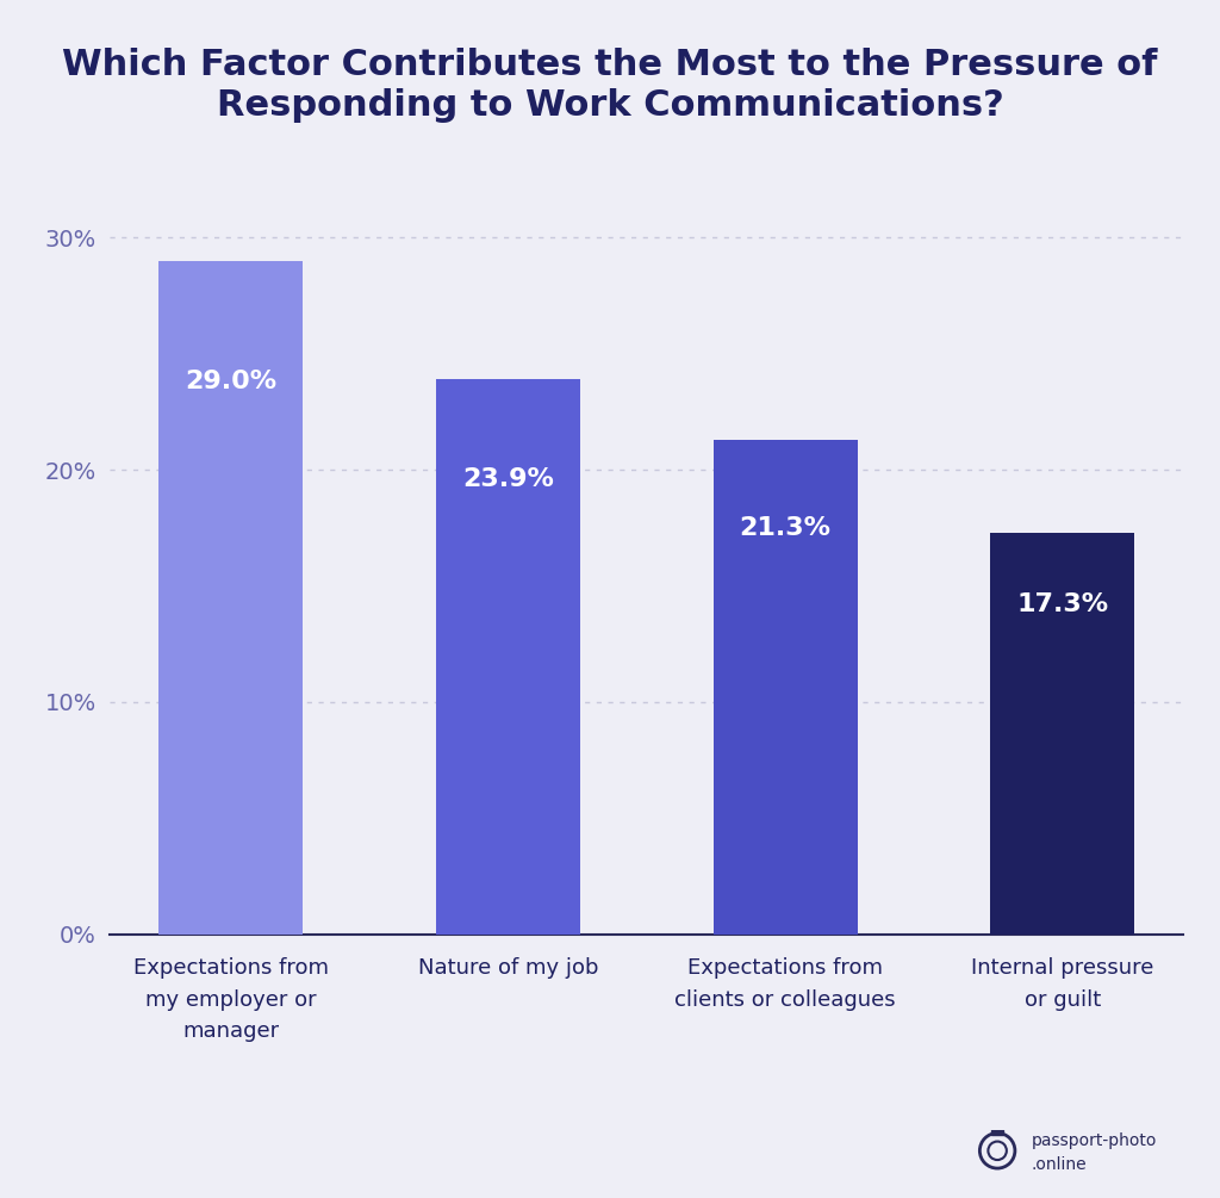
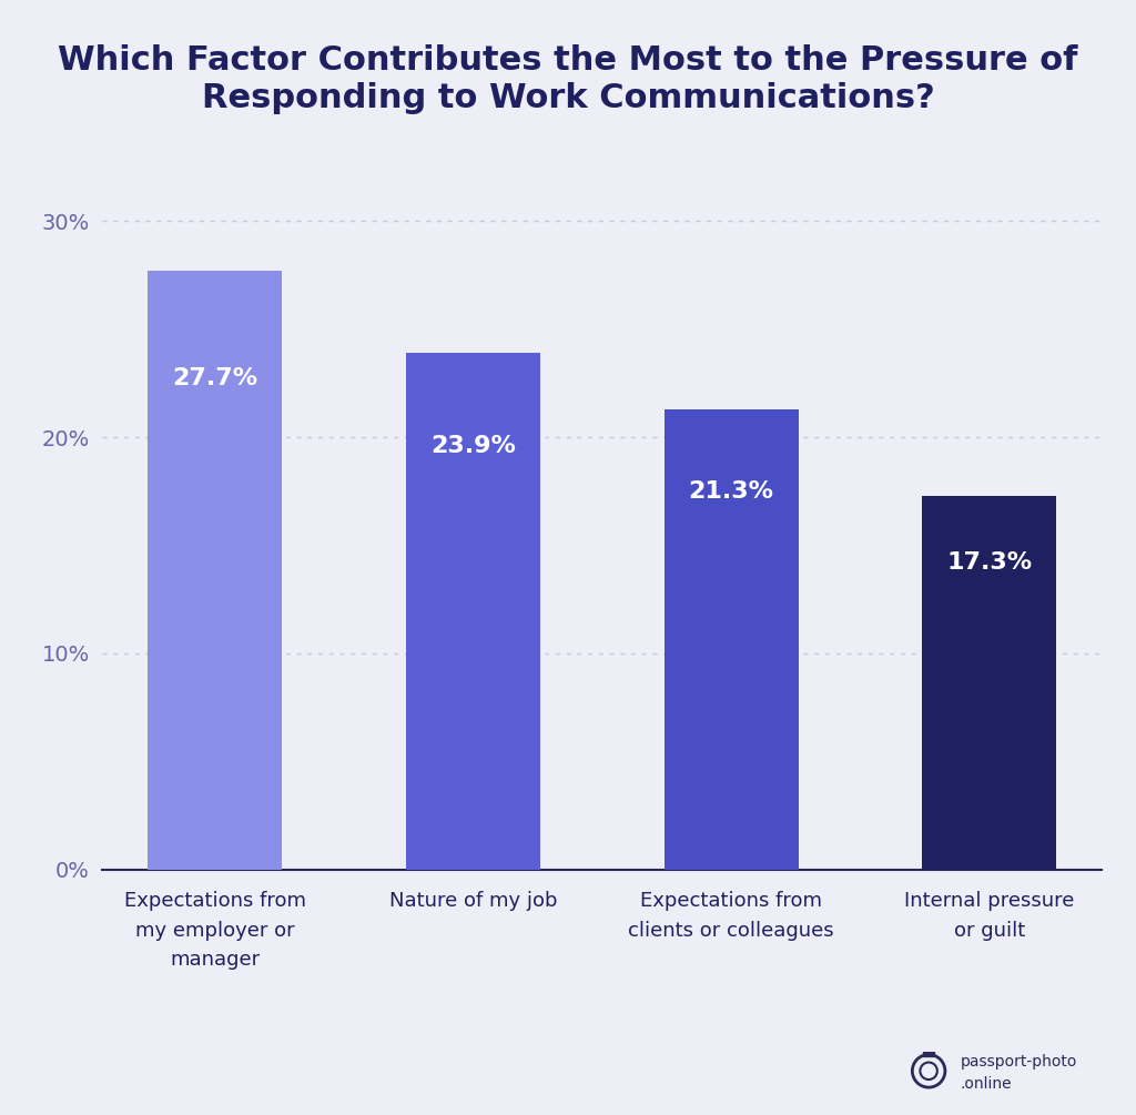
Expectations from my employer or manager: 29.0% -> 27.7%
